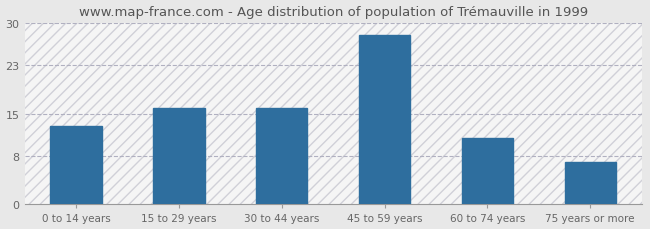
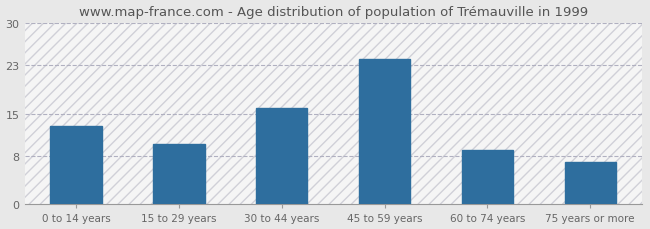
15 to 29 years: 16 -> 10
45 to 59 years: 28 -> 24
60 to 74 years: 11 -> 9
